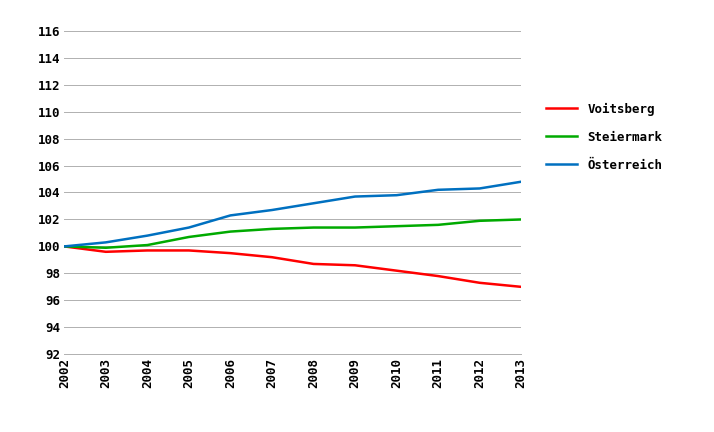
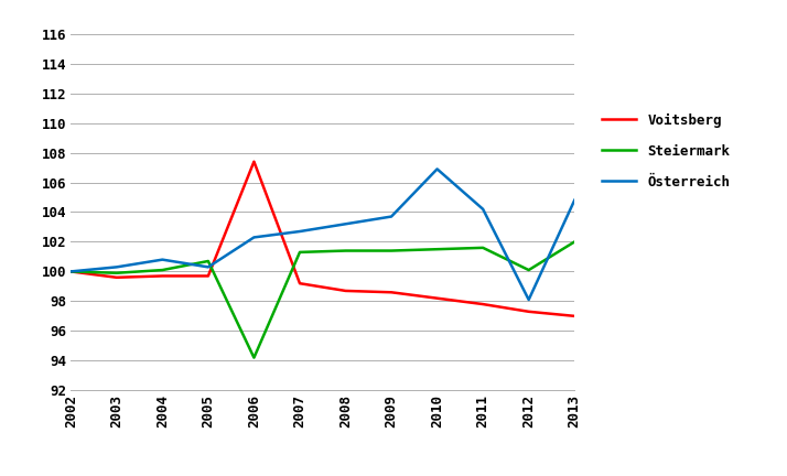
Österreich/2005: 101.4 -> 100.3
Voitsberg/2006: 99.5 -> 107.4
Steiermark/2006: 101.1 -> 94.2
Österreich/2010: 103.8 -> 106.9
Steiermark/2012: 101.9 -> 100.1
Österreich/2012: 104.3 -> 98.1
